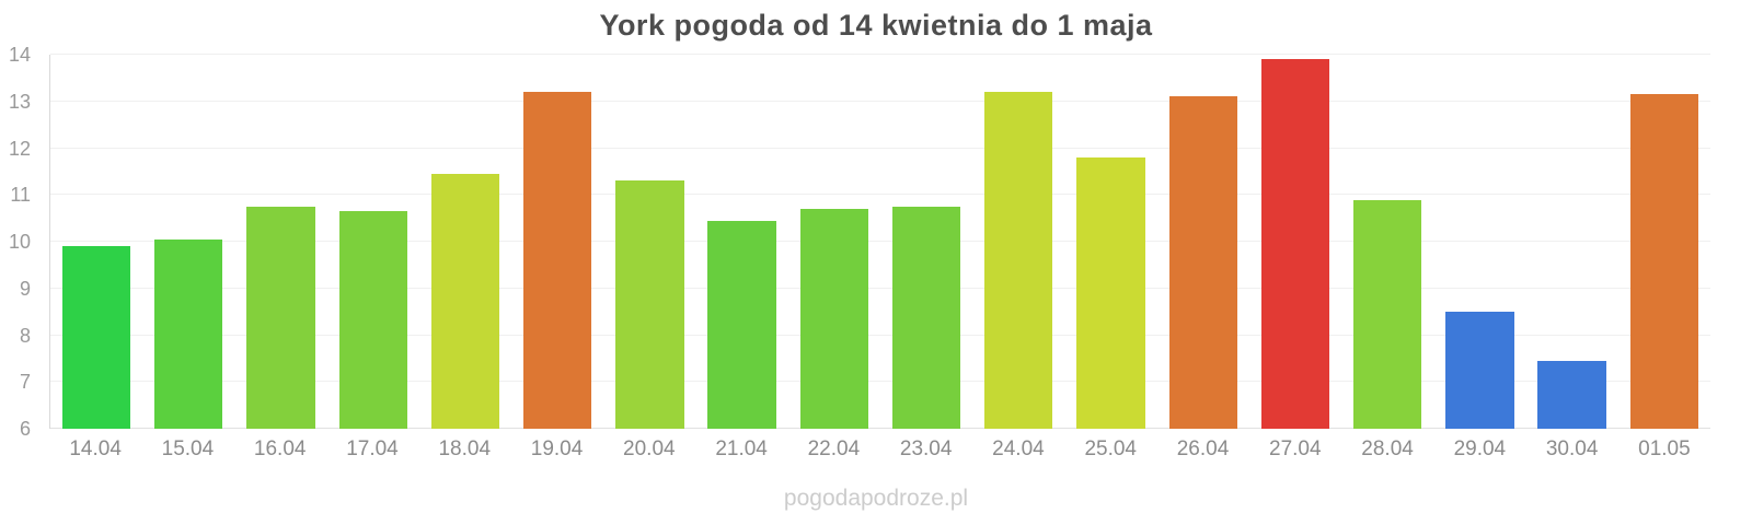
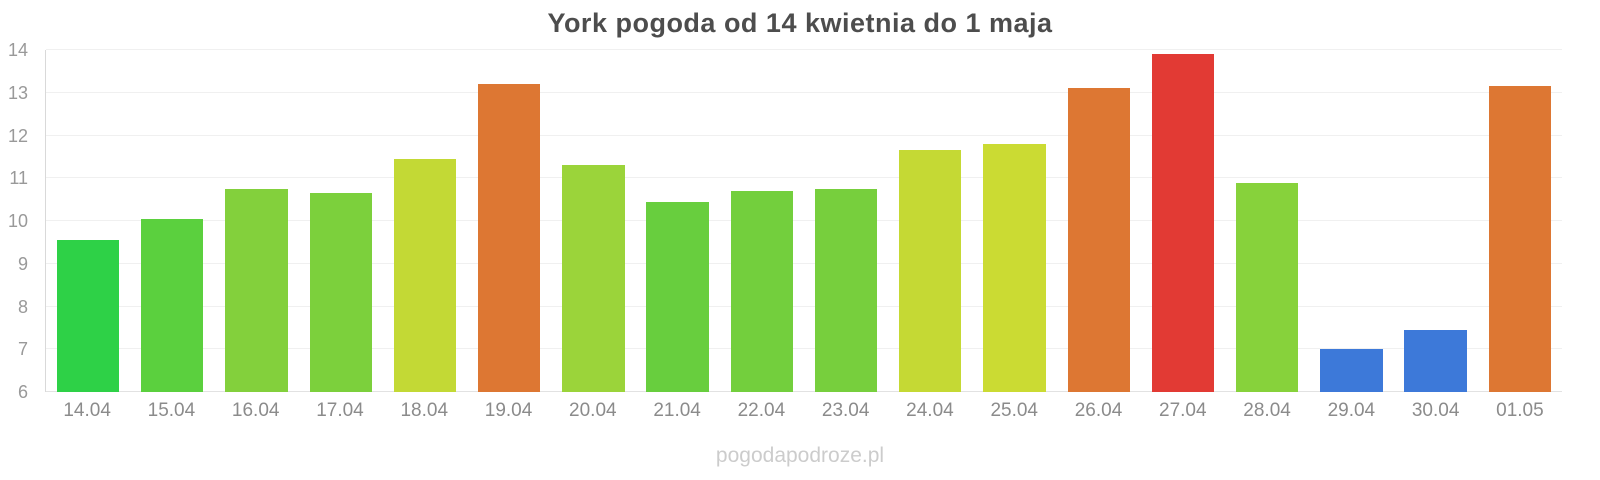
14.04: 9.9 -> 9.6
24.04: 13.2 -> 11.7
29.04: 8.5 -> 7.0
